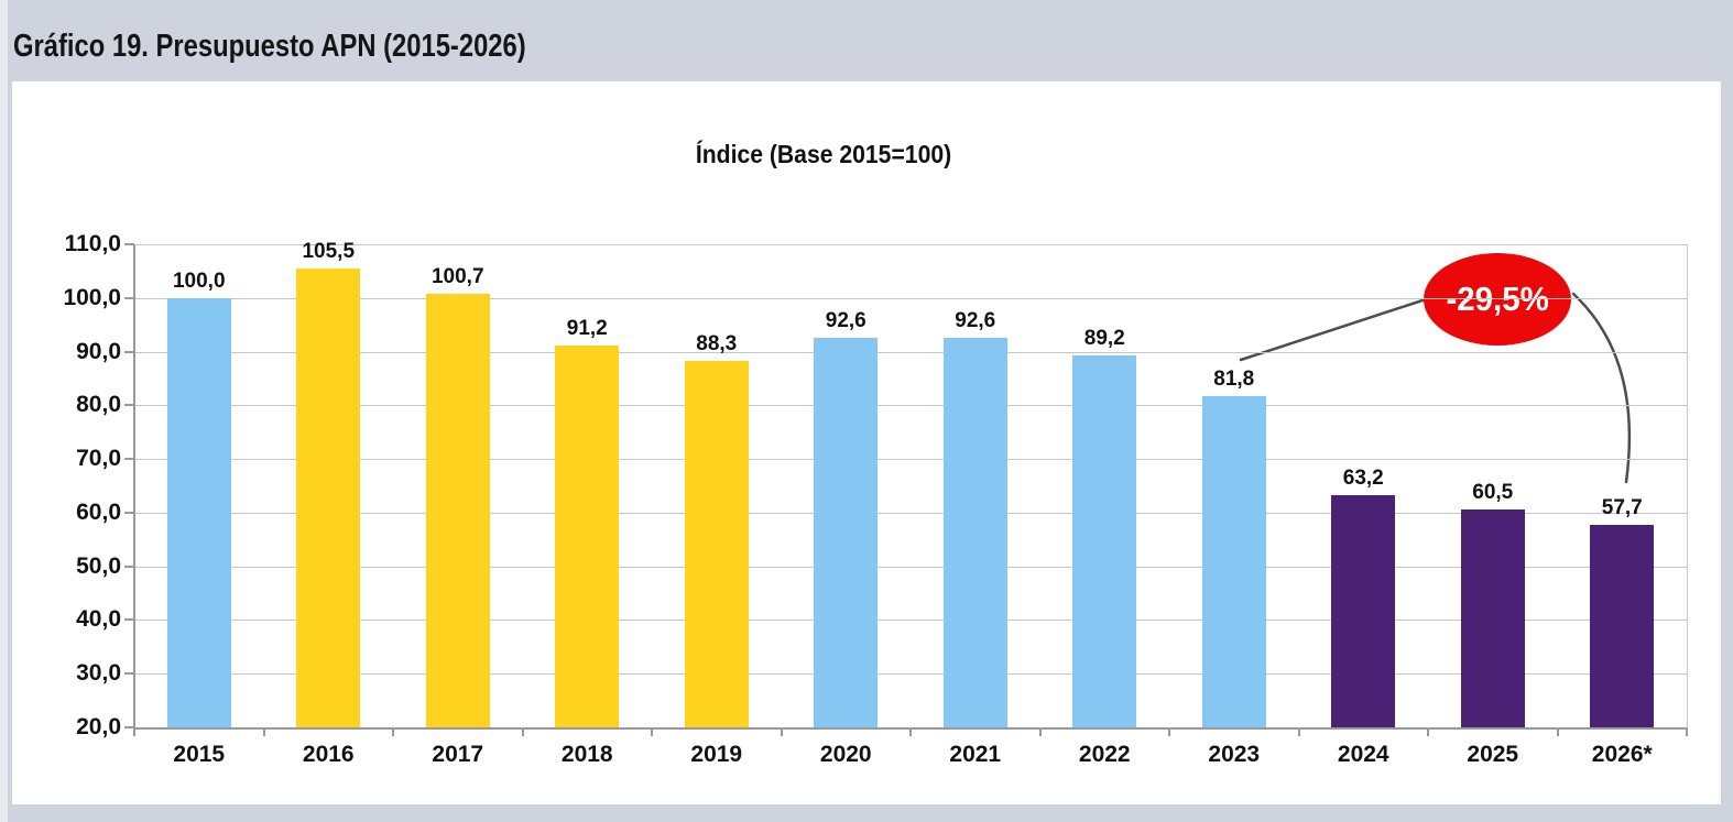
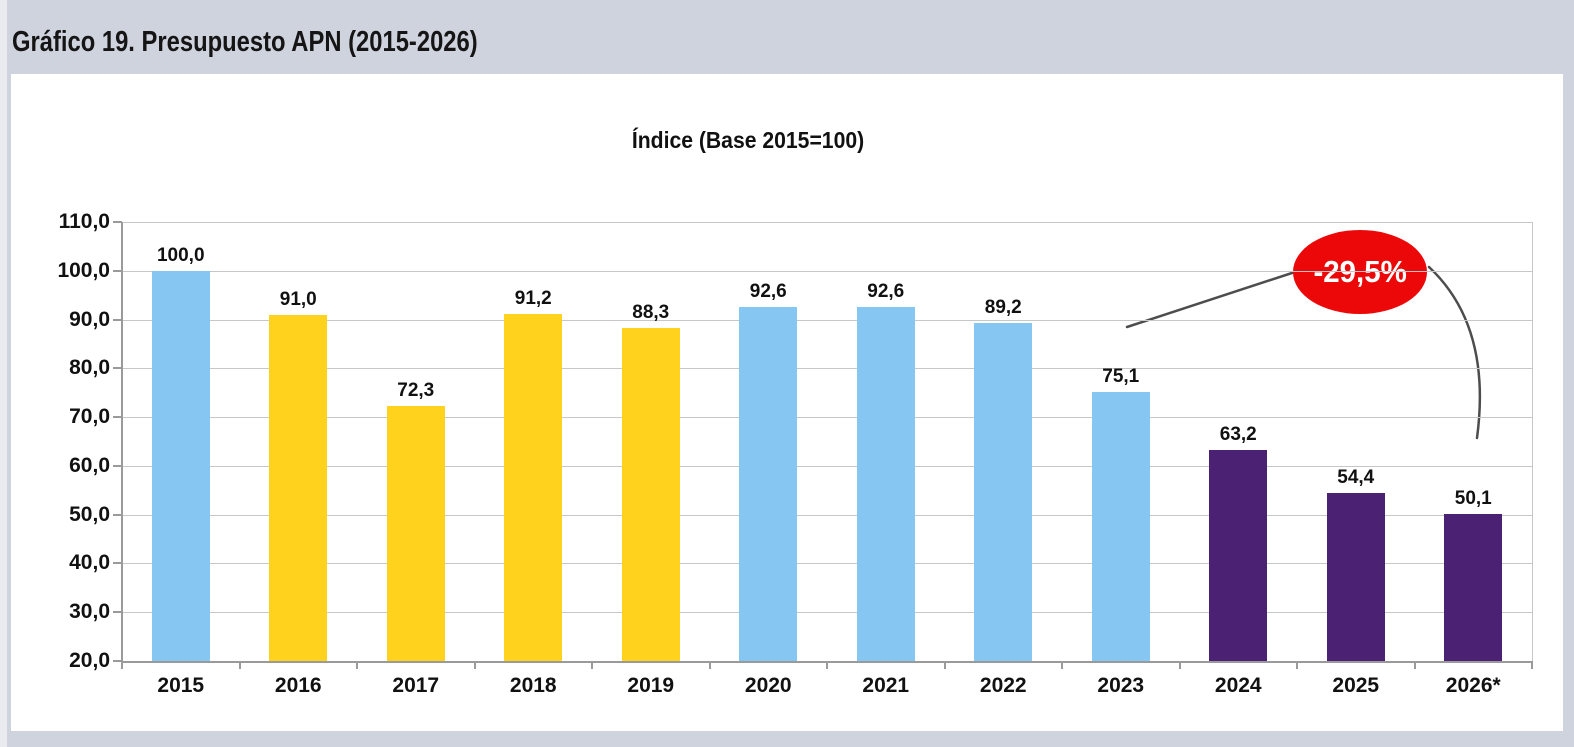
2016: 105,5 -> 91,0
2017: 100,7 -> 72,3
2023: 81,8 -> 75,1
2025: 60,5 -> 54,4
2026*: 57,7 -> 50,1
